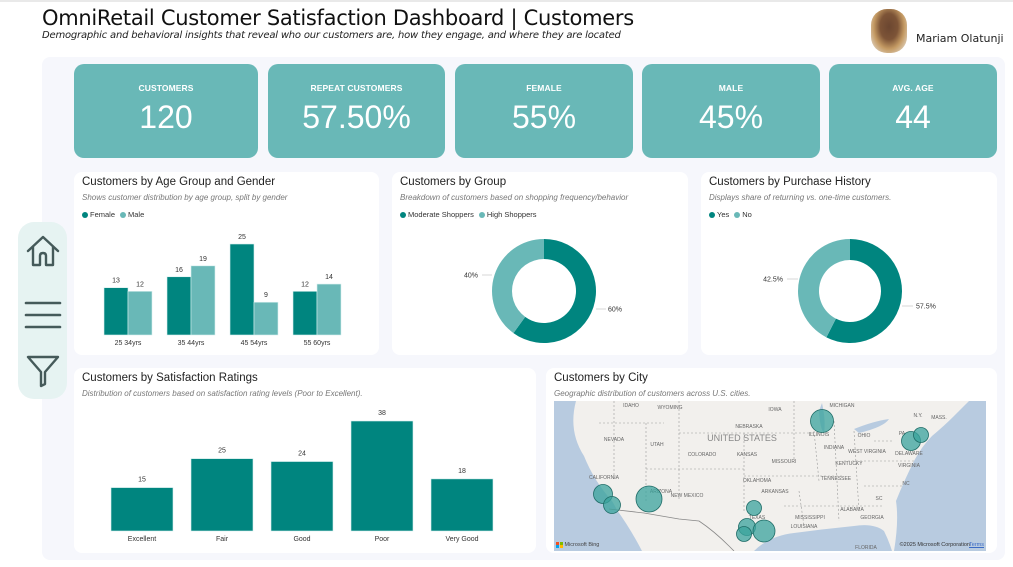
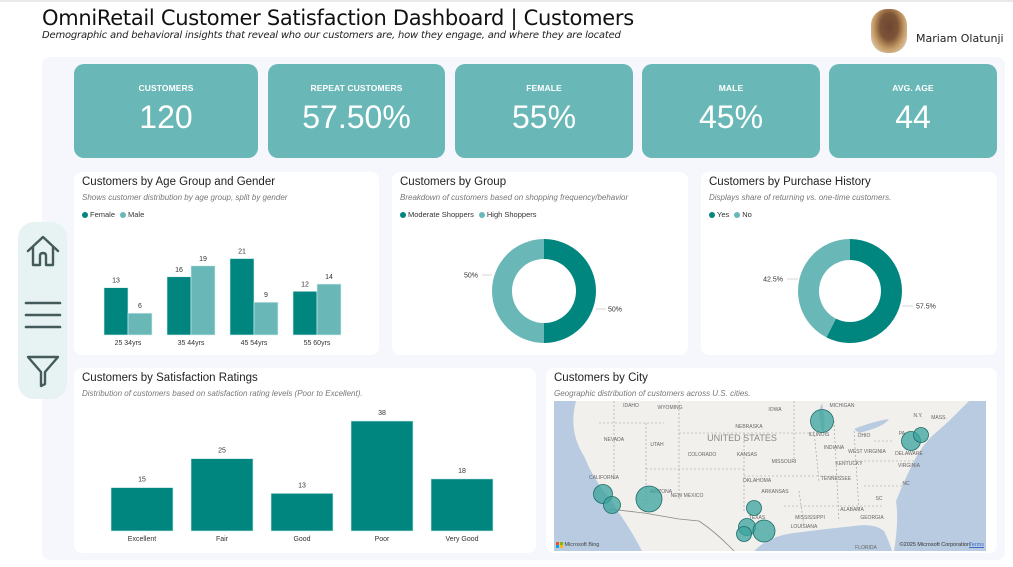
Customers by Age Group and Gender/Male/25 34yrs: 12 -> 6
Customers by Age Group and Gender/Female/45 54yrs: 25 -> 21
Customers by Group/Moderate Shoppers: 60% -> 50%
Customers by Group/High Shoppers: 40% -> 50%
Customers by Satisfaction Ratings/Good: 24 -> 13
